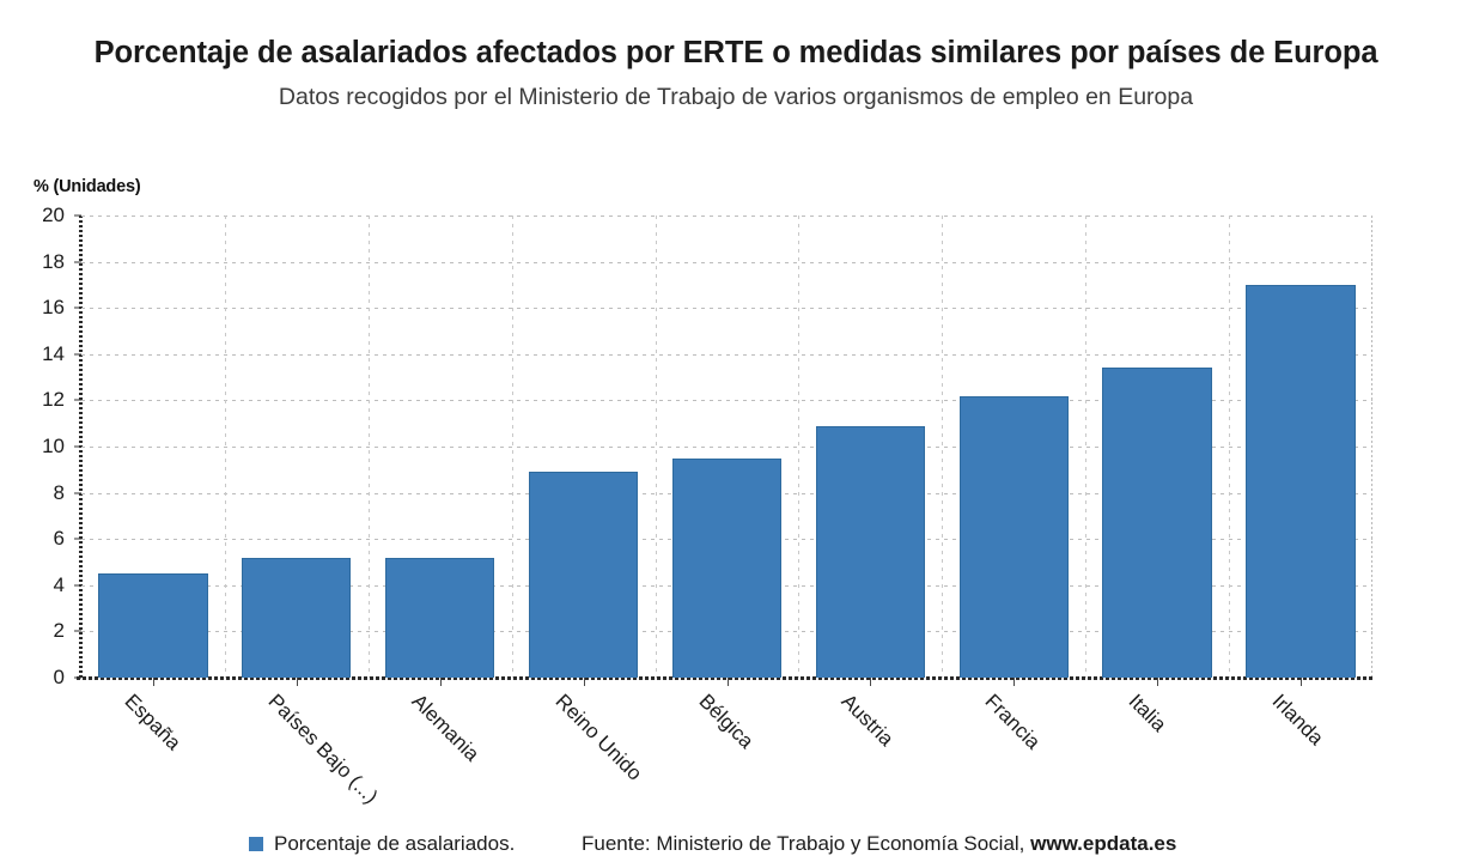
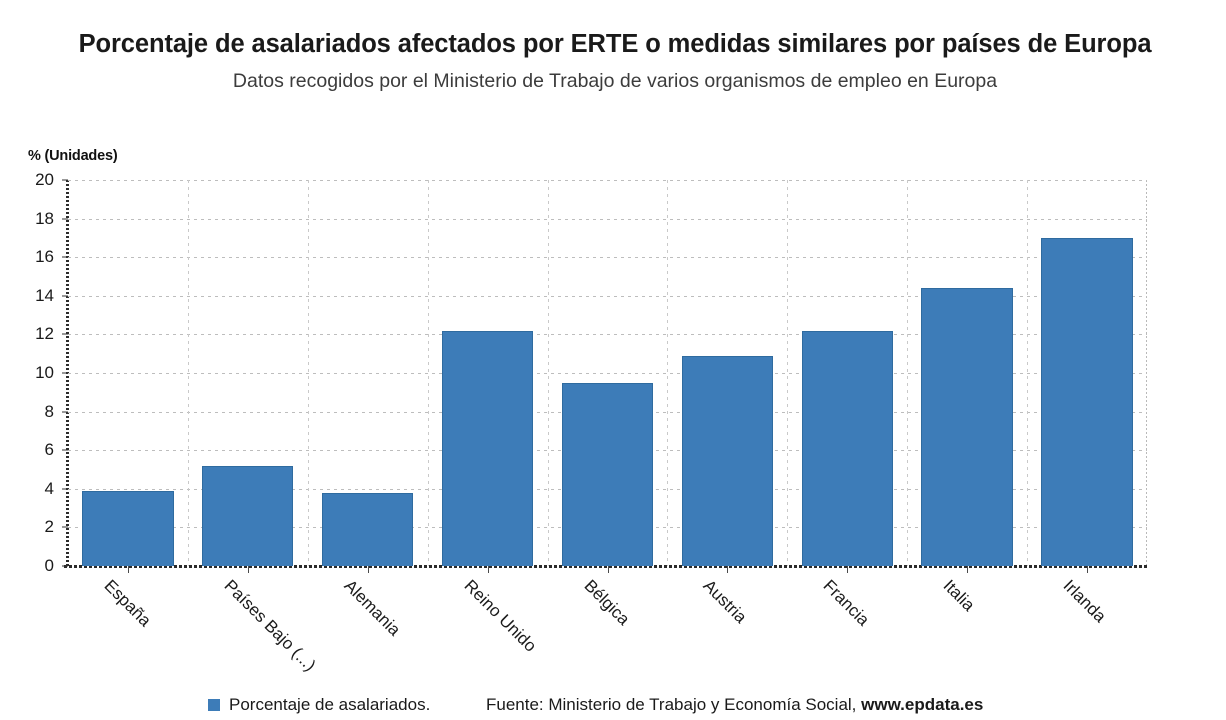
España: 4.5 -> 3.9
Alemania: 5.2 -> 3.8
Reino Unido: 8.9 -> 12.2
Italia: 13.4 -> 14.4
